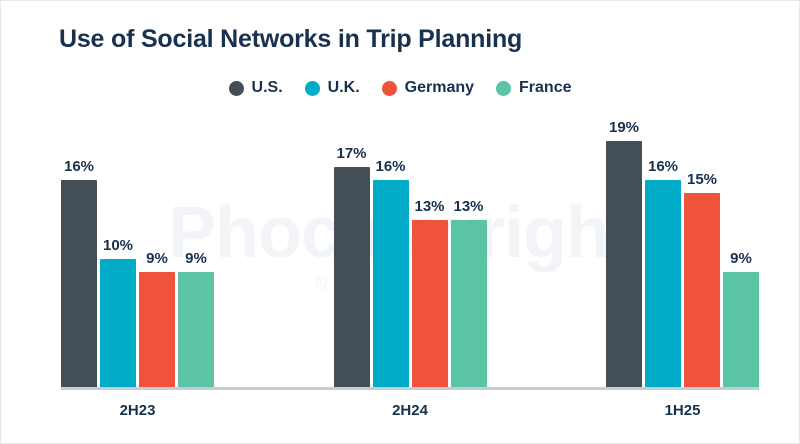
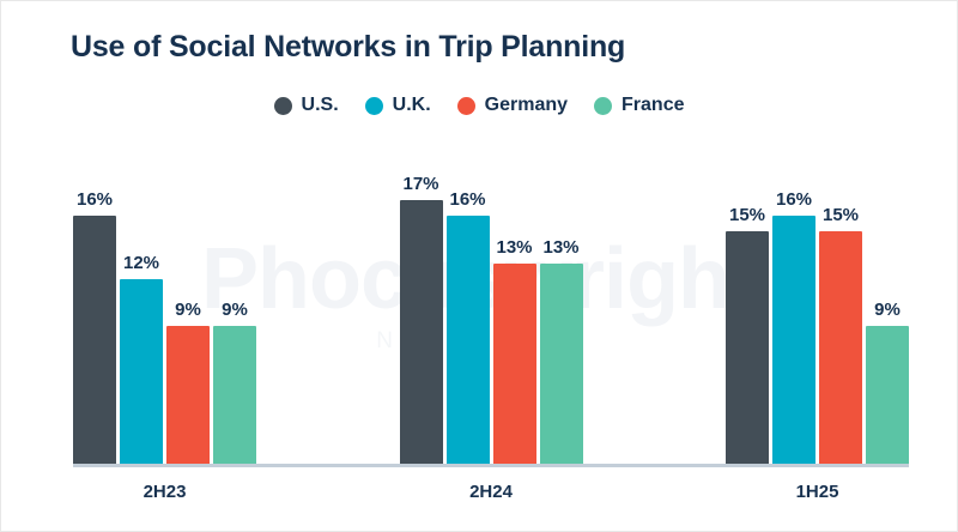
U.K./2H23: 10% -> 12%
U.S./1H25: 19% -> 15%
